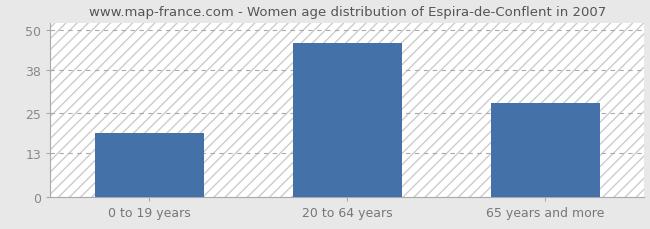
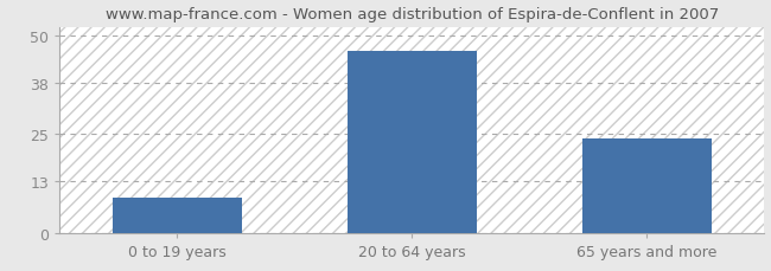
0 to 19 years: 19 -> 9
65 years and more: 28 -> 24
